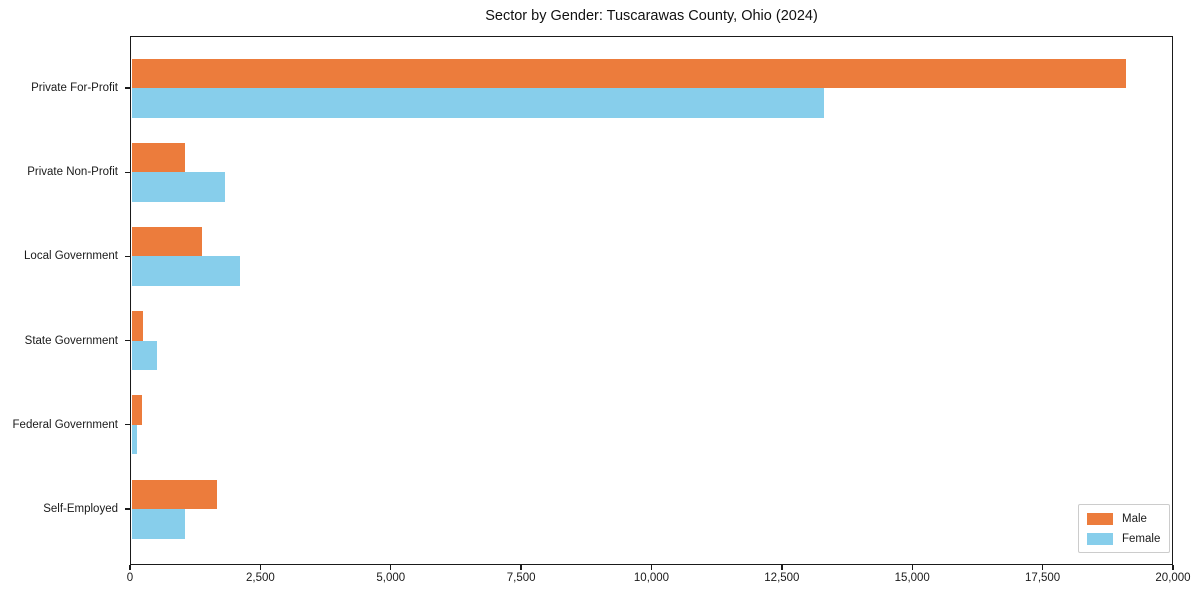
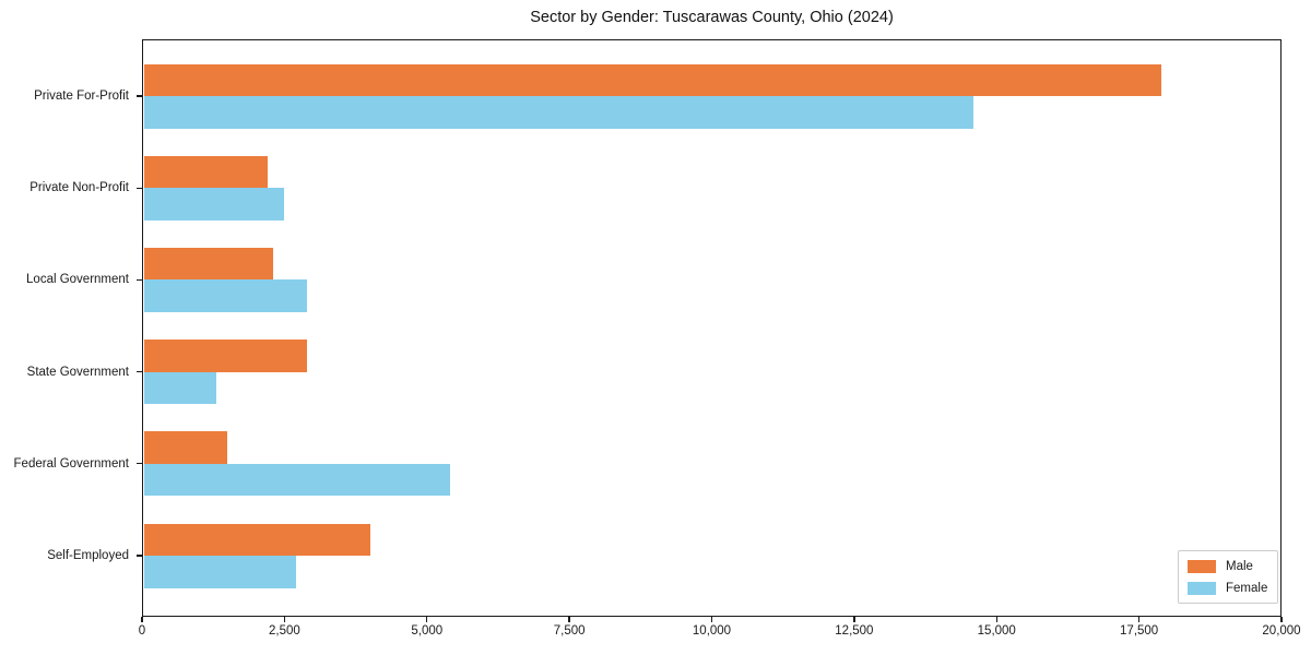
Male/Private For-Profit: 19100 -> 17900
Female/Private For-Profit: 13300 -> 14600
Male/Private Non-Profit: 1000 -> 2200
Female/Private Non-Profit: 1800 -> 2500
Male/Local Government: 1400 -> 2300
Female/Local Government: 2100 -> 2900
Male/State Government: 200 -> 2900
Female/State Government: 500 -> 1300
Male/Federal Government: 200 -> 1500
Female/Federal Government: 100 -> 5400
Male/Self-Employed: 1700 -> 4000
Female/Self-Employed: 1000 -> 2700
